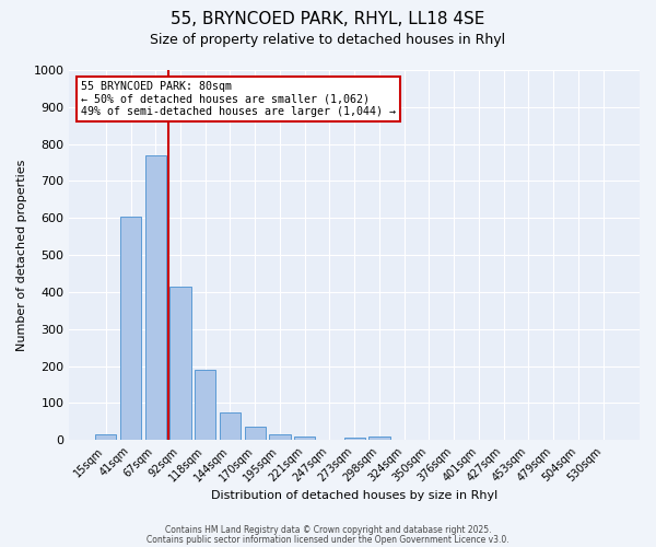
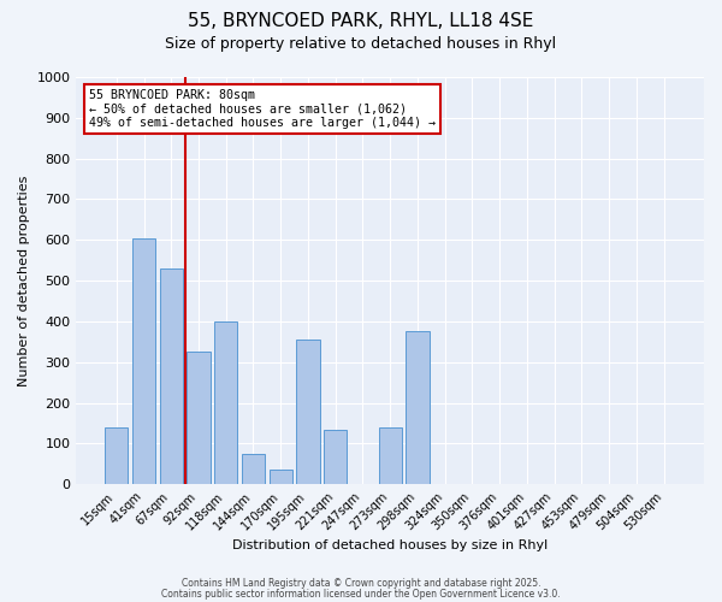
15sqm: 15 -> 140
67sqm: 770 -> 530
92sqm: 415 -> 325
118sqm: 190 -> 400
195sqm: 15 -> 355
221sqm: 8 -> 135
273sqm: 5 -> 140
298sqm: 8 -> 375
